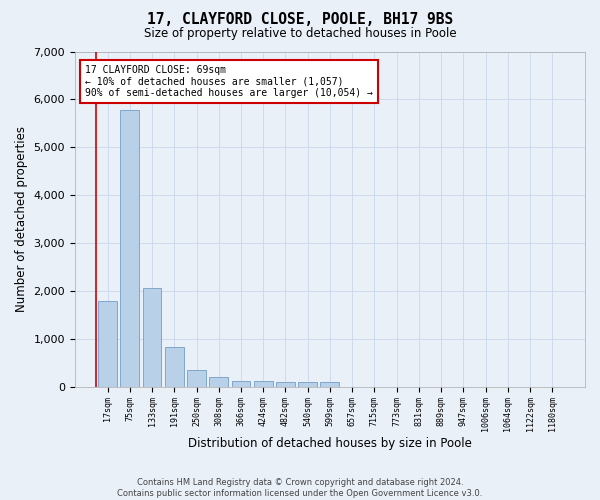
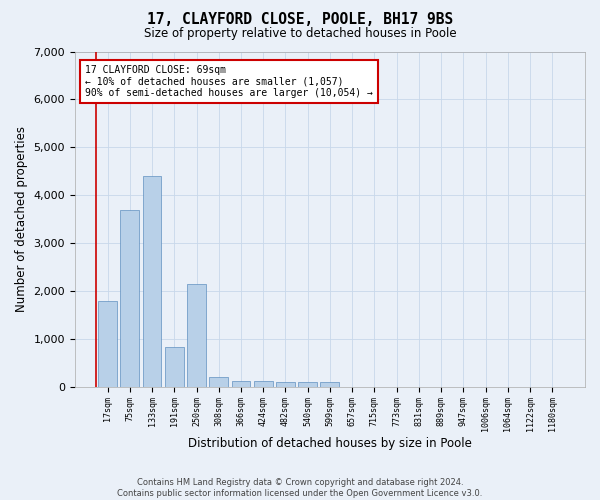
75sqm: 5,780 -> 3,700
133sqm: 2,060 -> 4,400
250sqm: 340 -> 2,150
